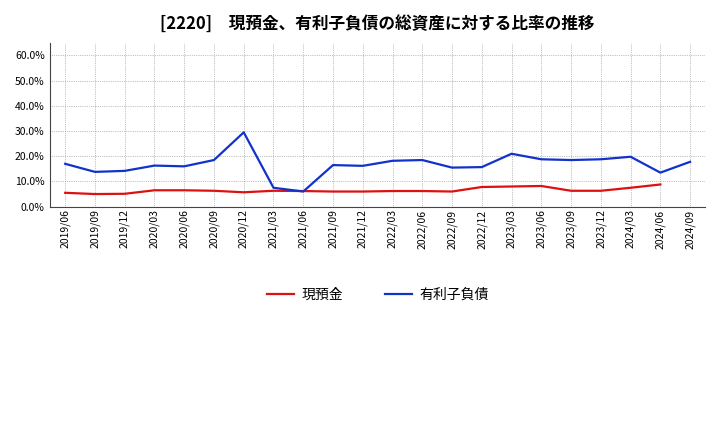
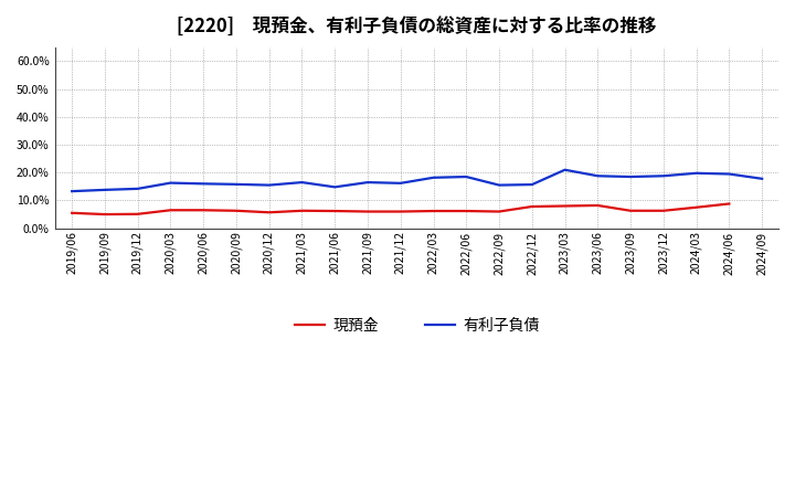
有利子負債/2019/06: 17.0% -> 13.3%
有利子負債/2020/09: 18.5% -> 15.8%
有利子負債/2020/12: 29.5% -> 15.5%
有利子負債/2021/03: 7.5% -> 16.5%
有利子負債/2021/06: 6.0% -> 14.8%
有利子負債/2024/06: 13.5% -> 19.5%
